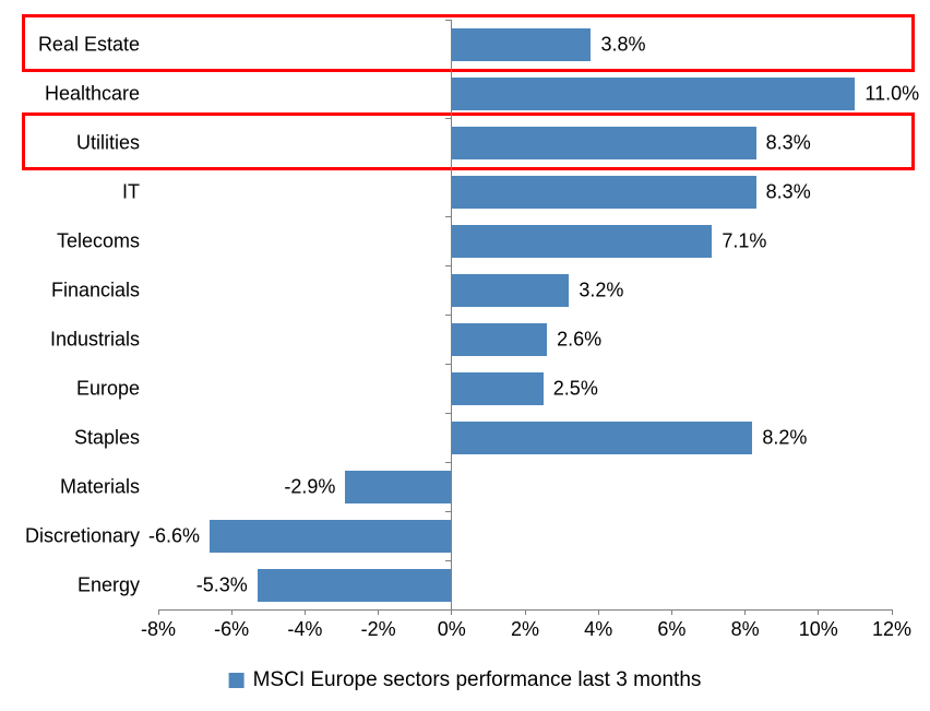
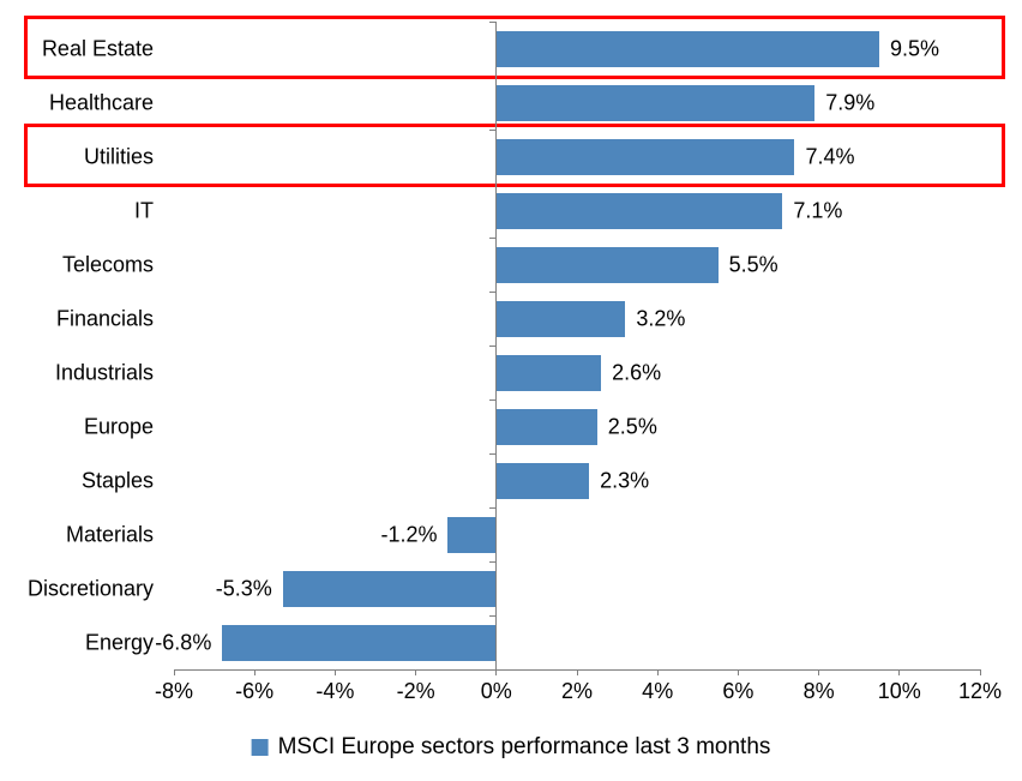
Real Estate: 3.8% -> 9.5%
Healthcare: 11.0% -> 7.9%
Utilities: 8.3% -> 7.4%
IT: 8.3% -> 7.1%
Telecoms: 7.1% -> 5.5%
Staples: 8.2% -> 2.3%
Materials: -2.9% -> -1.2%
Discretionary: -6.6% -> -5.3%
Energy: -5.3% -> -6.8%
